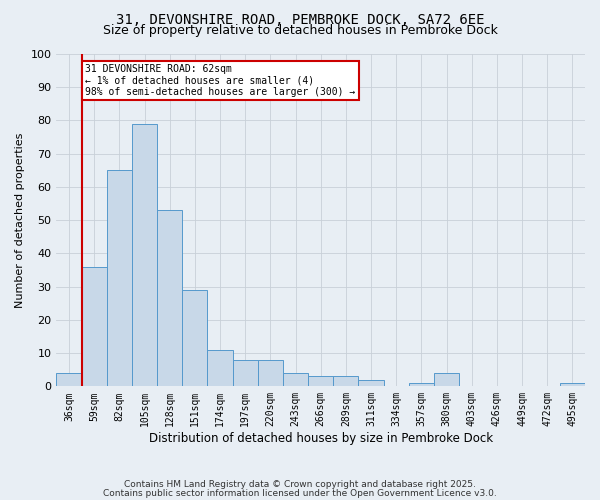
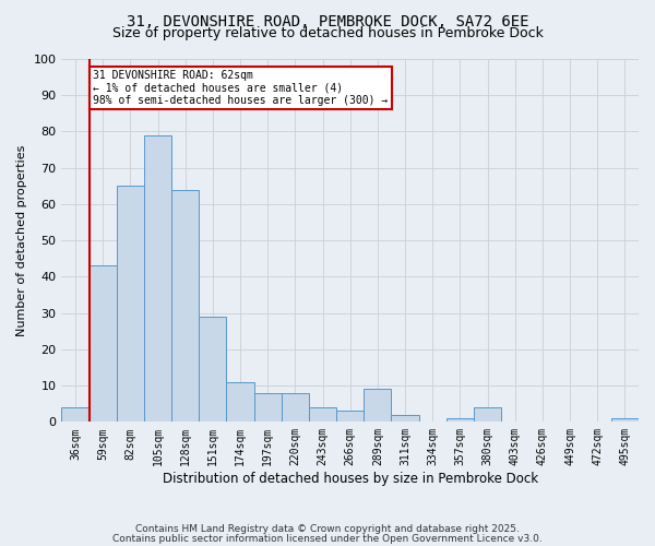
59sqm: 36 -> 43
128sqm: 53 -> 64
289sqm: 3 -> 9
